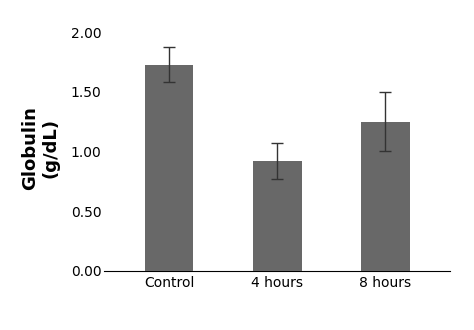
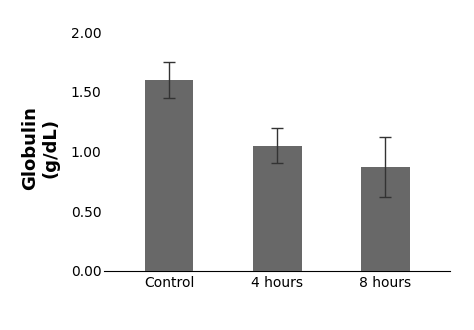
Control: 1.73 -> 1.60
4 hours: 0.92 -> 1.05
8 hours: 1.25 -> 0.87
